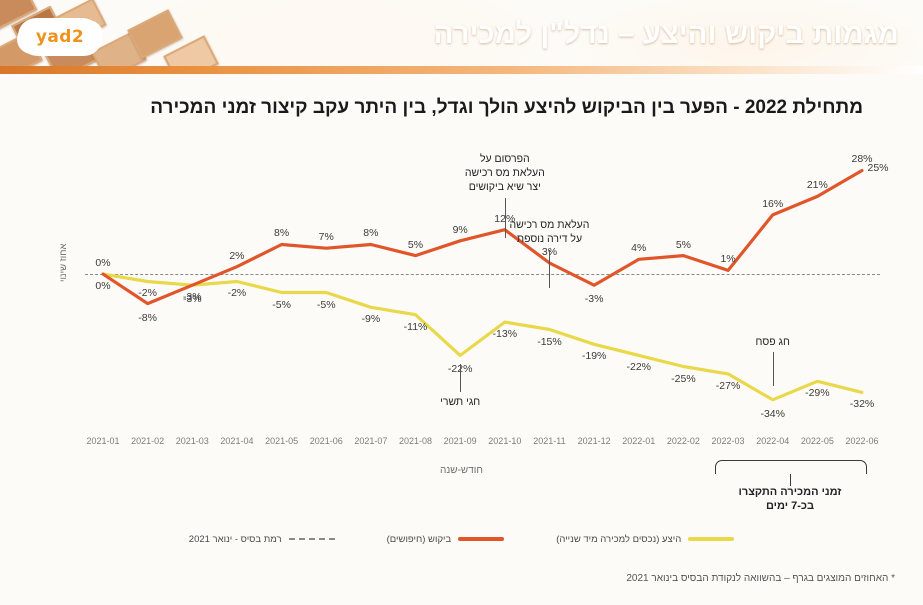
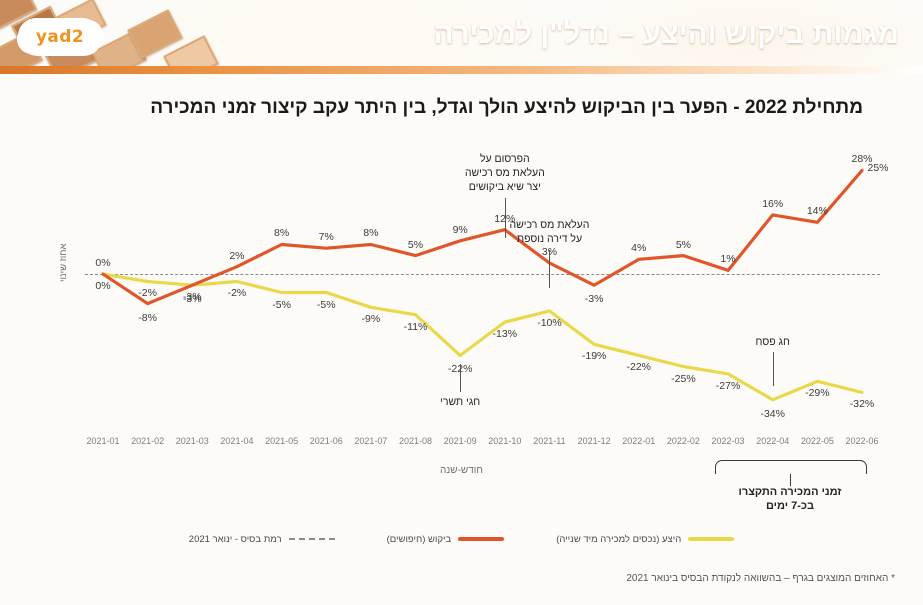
היצע (נכסים למכירה מיד שנייה)/2021-11: -15% -> -10%
ביקוש (חיפושים)/2022-05: 21% -> 14%
